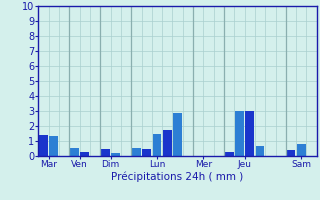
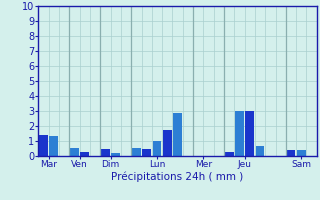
Lun: 1.5 -> 1.0
Sam: 0.8 -> 0.4
